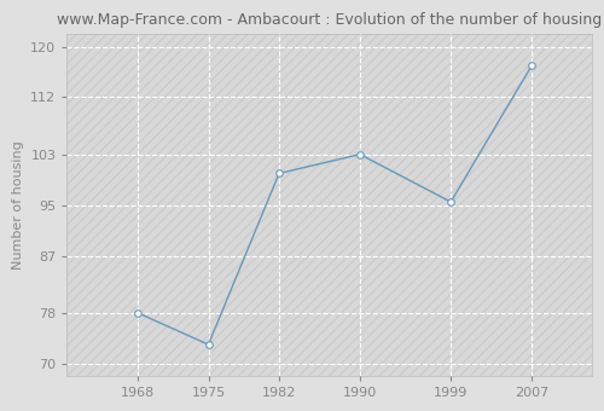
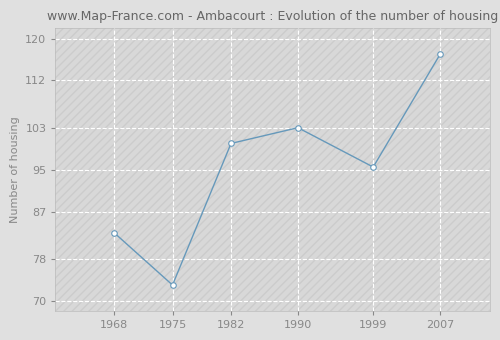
1968: 78.0 -> 83.0
